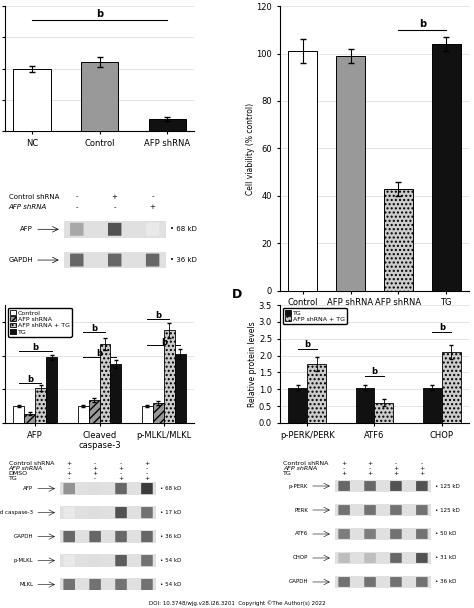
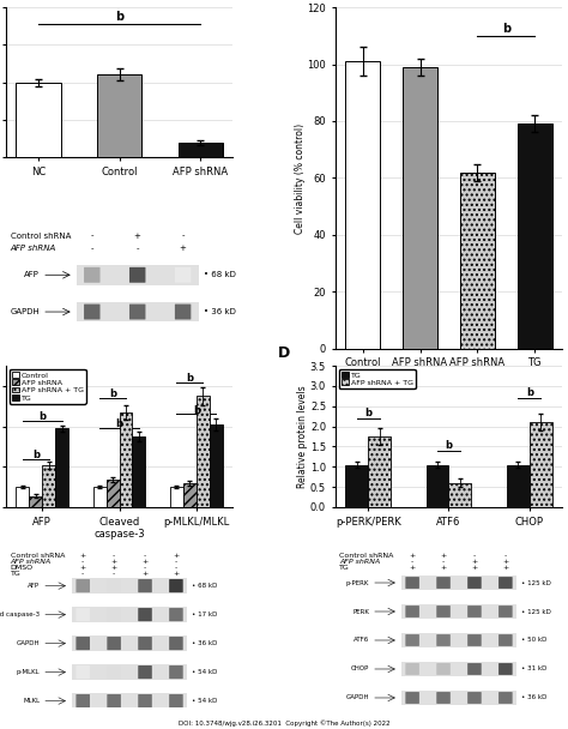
AFP shRNA +TG: 43 -> 62
TG: 104 -> 79
